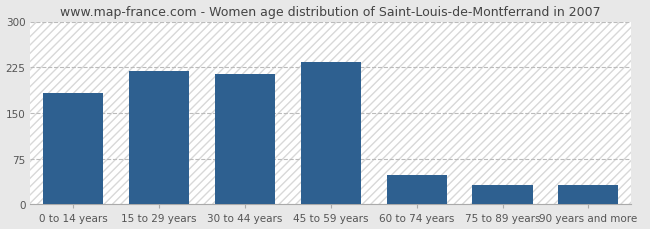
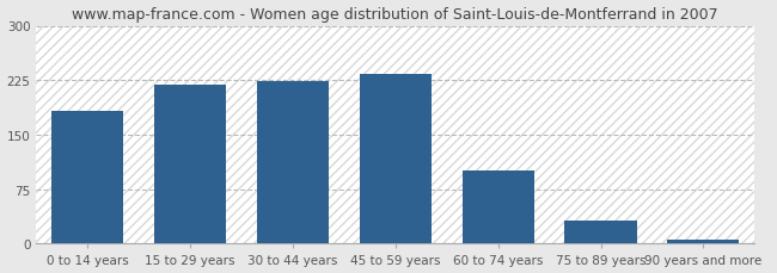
30 to 44 years: 214 -> 224
60 to 74 years: 48 -> 100
90 years and more: 32 -> 5
